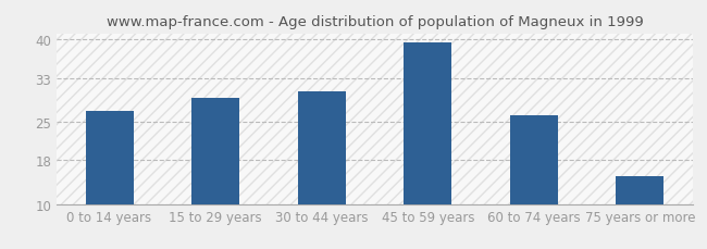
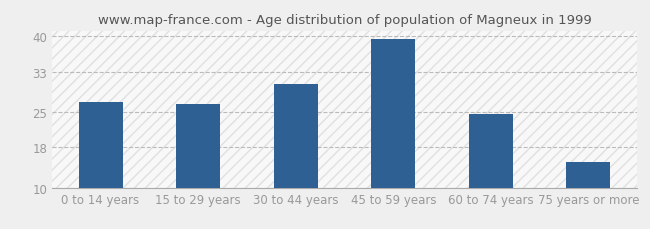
15 to 29 years: 29.4 -> 26.5
60 to 74 years: 26.2 -> 24.5
